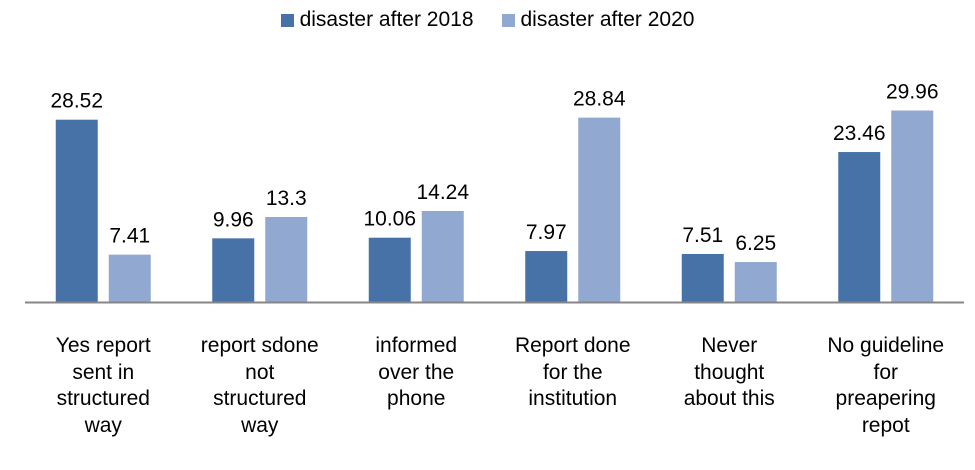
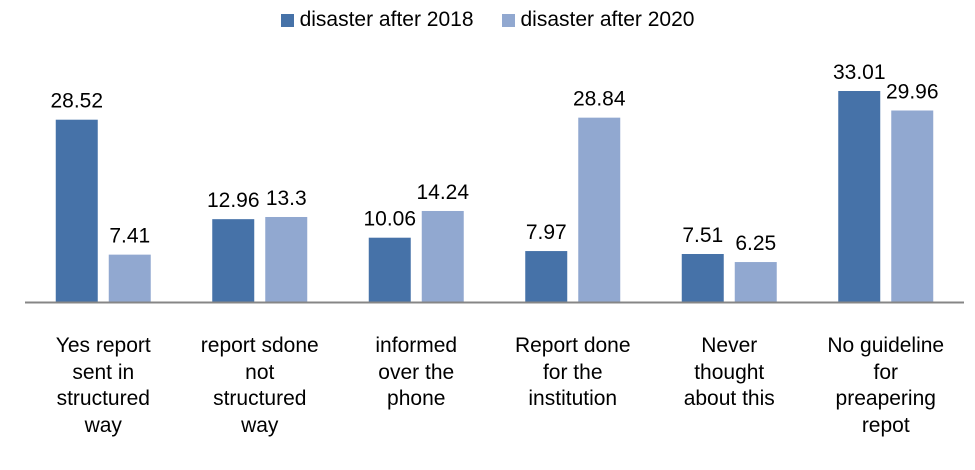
disaster after 2018/report sdone not structured way: 9.96 -> 12.96
disaster after 2018/No guideline for preapering repot: 23.46 -> 33.01
